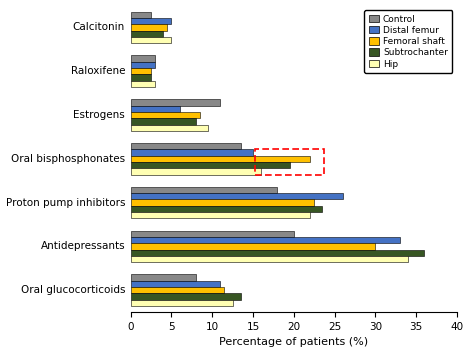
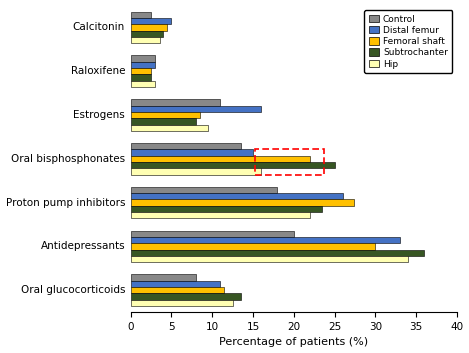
Hip/Calcitonin: 5.0 -> 3.6
Distal femur/Estrogens: 6 -> 16
Subtrochanter/Oral bisphosphonates: 19.5 -> 25.0
Femoral shaft/Proton pump inhibitors: 22.5 -> 27.4
